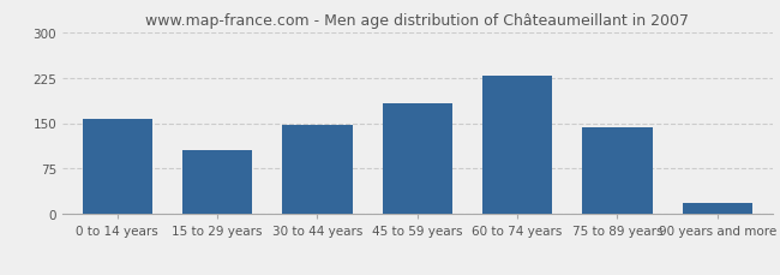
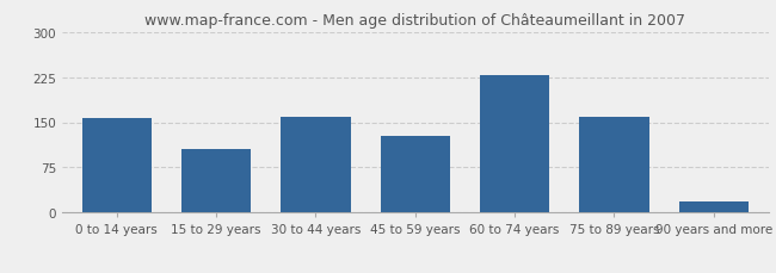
30 to 44 years: 148 -> 158
45 to 59 years: 183 -> 128
75 to 89 years: 143 -> 158
